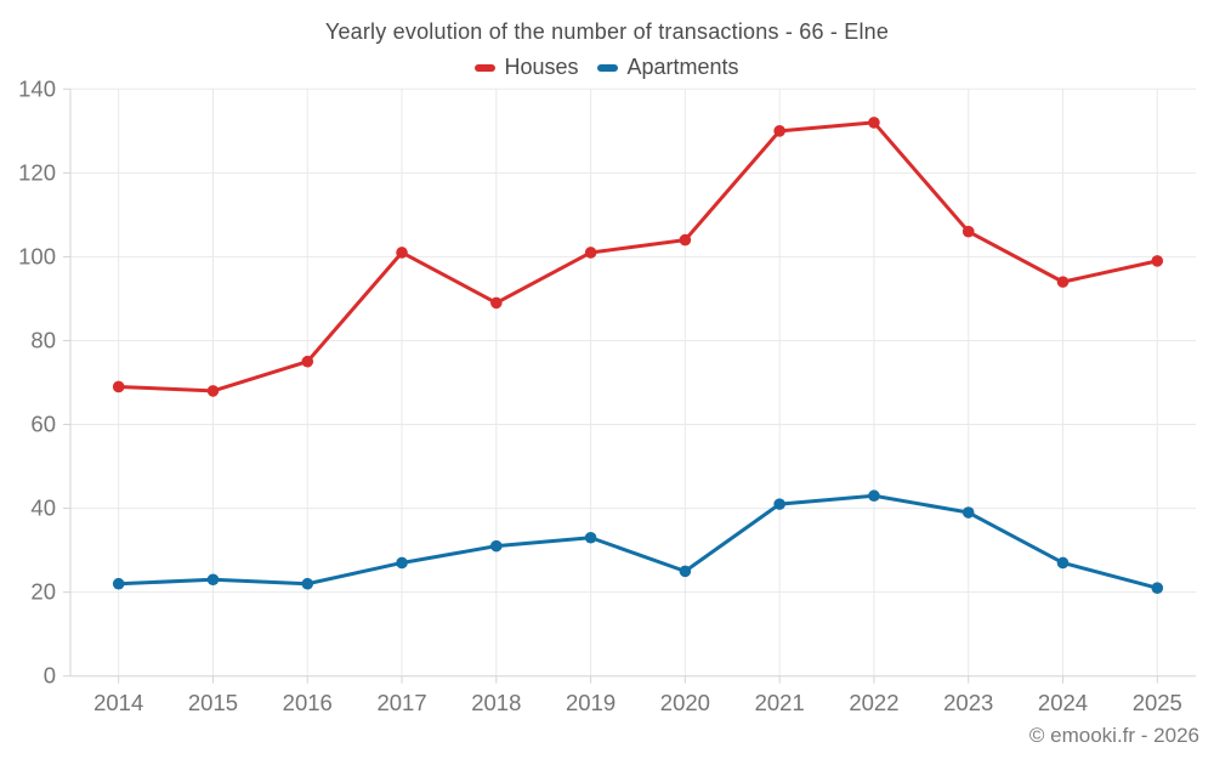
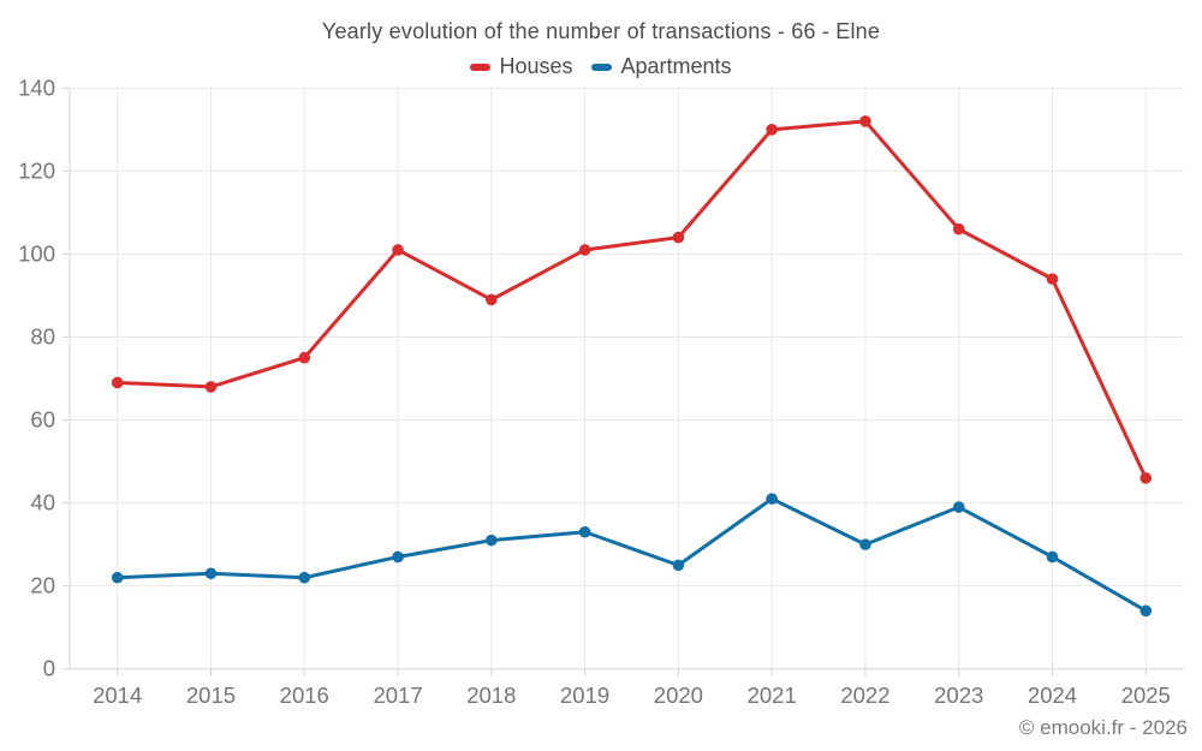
Apartments/2022: 43 -> 30
Houses/2025: 99 -> 46
Apartments/2025: 21 -> 14
